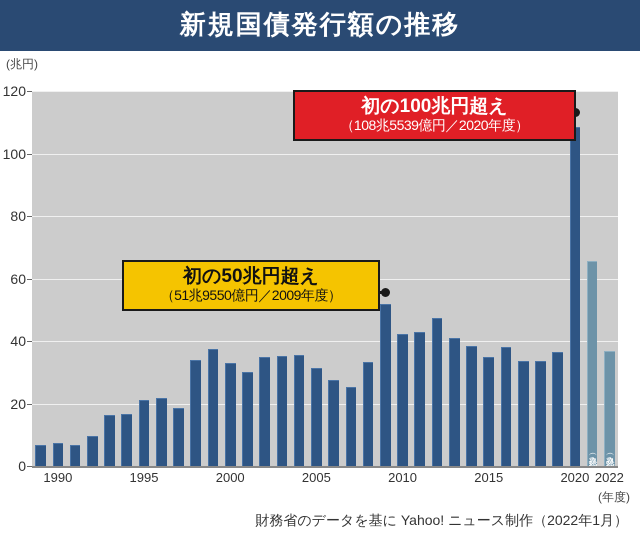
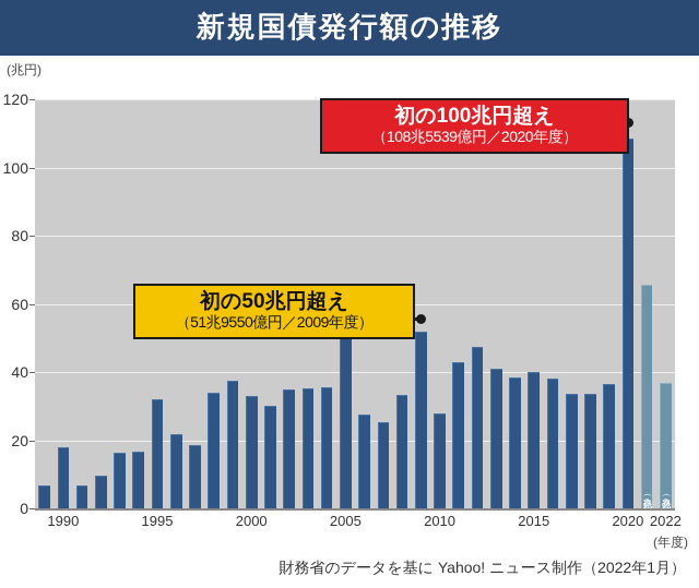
1990: 7 -> 18
1995: 21 -> 32
2005: 31 -> 56
2010: 42 -> 28
2015: 35 -> 40
